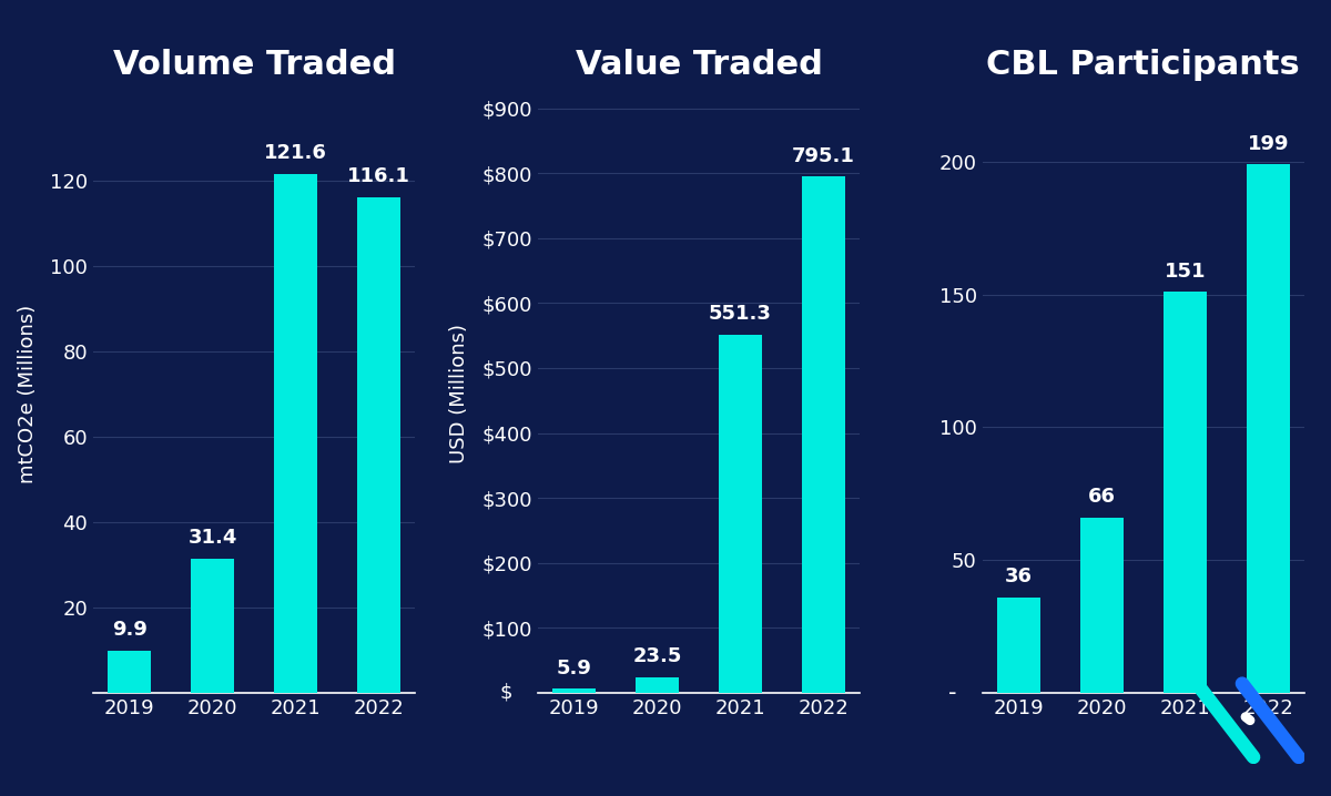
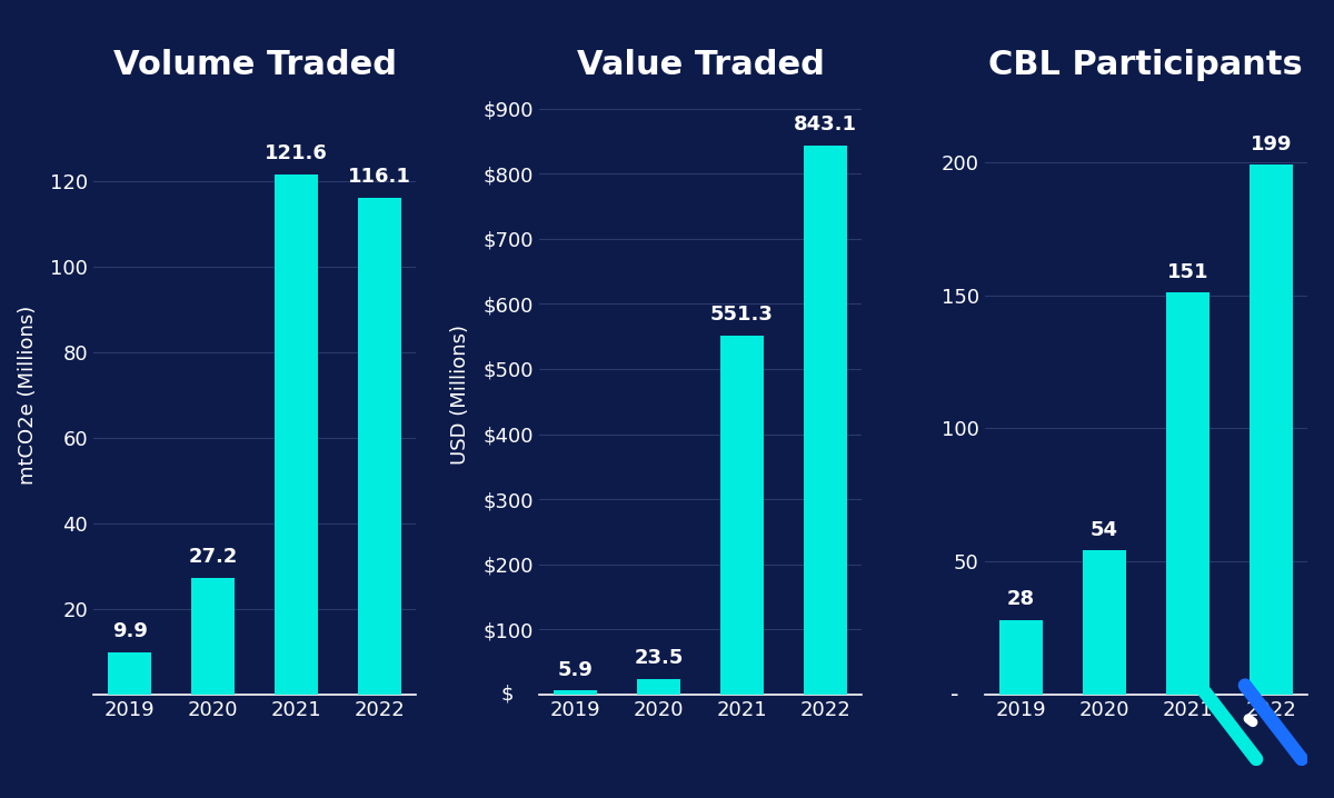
Volume Traded/2020: 31.4 -> 27.2
Value Traded/2022: 795.1 -> 843.1
CBL Participants/2019: 36 -> 28
CBL Participants/2020: 66 -> 54
